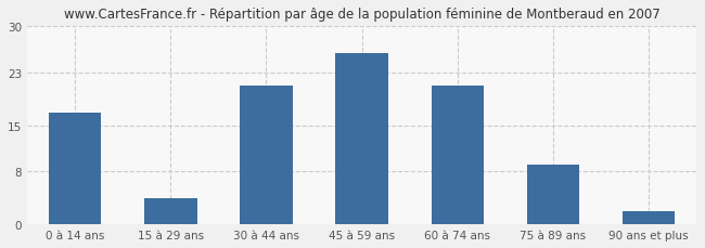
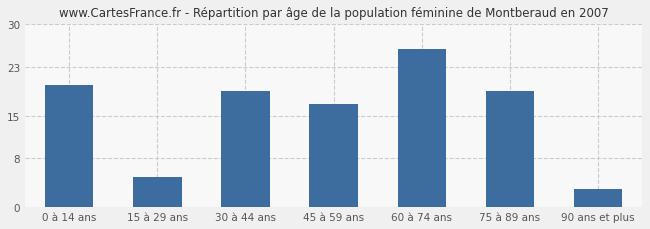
0 à 14 ans: 17 -> 20
15 à 29 ans: 4 -> 5
30 à 44 ans: 21 -> 19
45 à 59 ans: 26 -> 17
60 à 74 ans: 21 -> 26
75 à 89 ans: 9 -> 19
90 ans et plus: 2 -> 3
